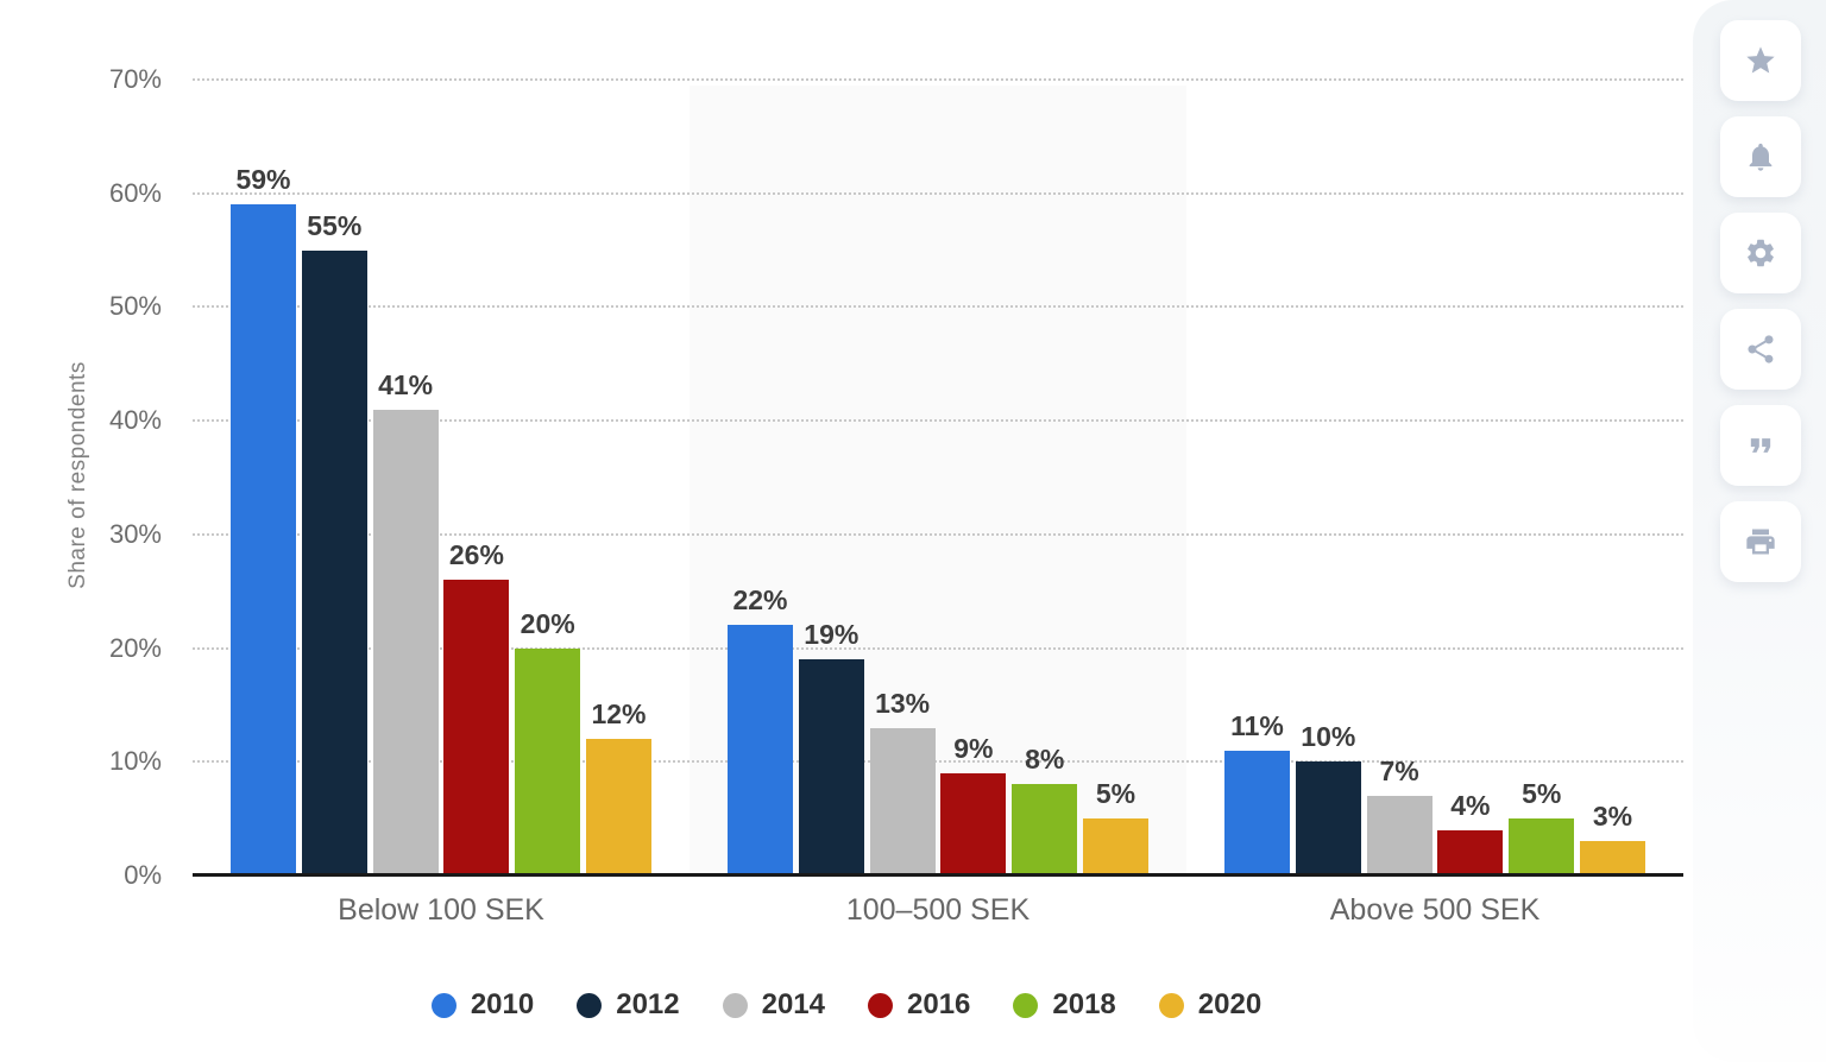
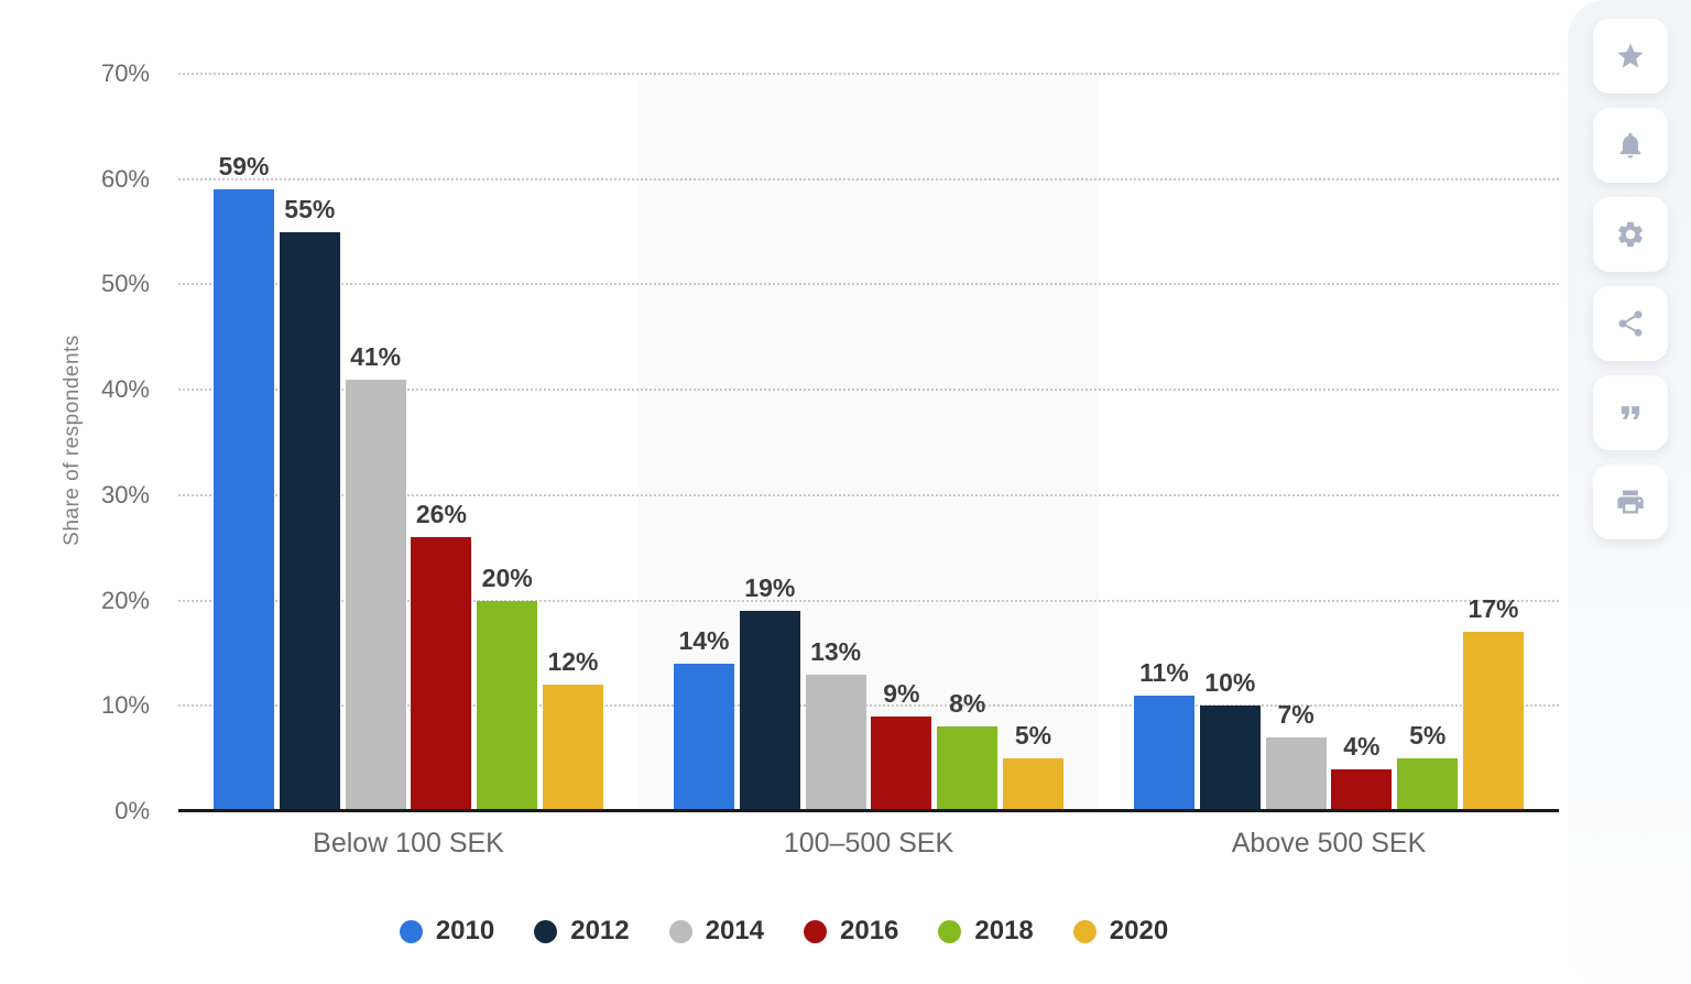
2010/100–500 SEK: 22% -> 14%
2020/Above 500 SEK: 3% -> 17%
